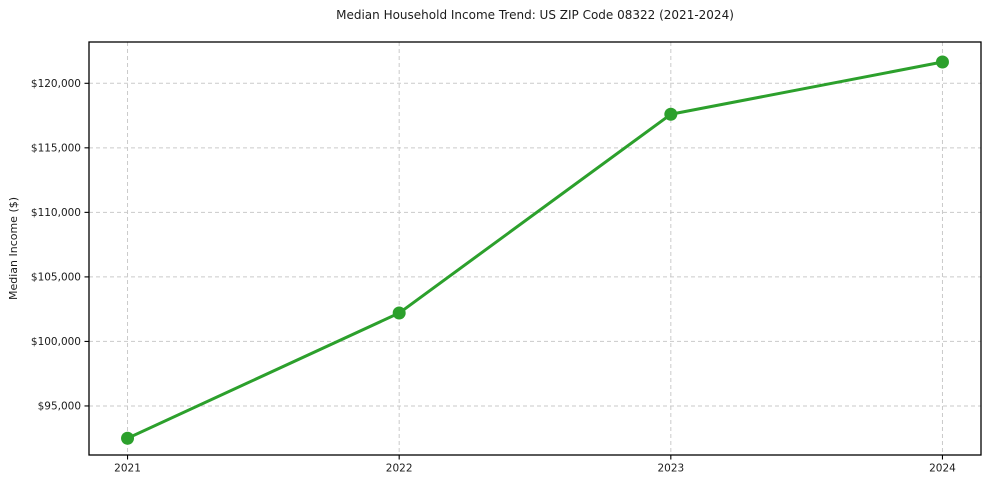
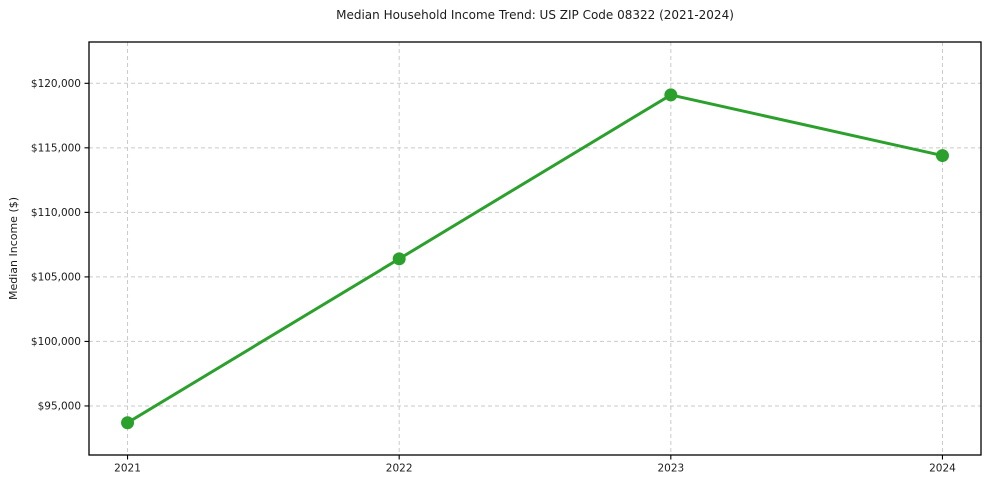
2021: $92500 -> $93700
2022: $102200 -> $106400
2023: $117600 -> $119100
2024: $121600 -> $114400
